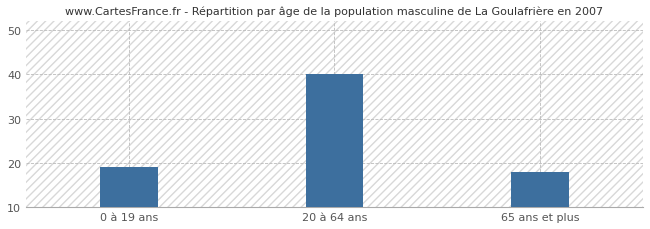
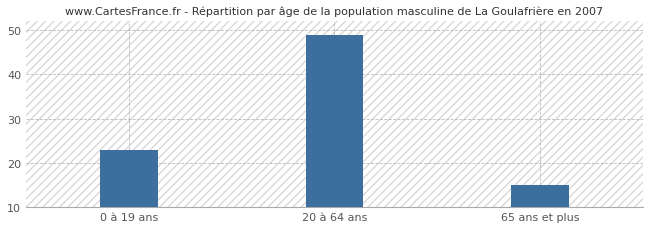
0 à 19 ans: 19 -> 23
20 à 64 ans: 40 -> 49
65 ans et plus: 18 -> 15
